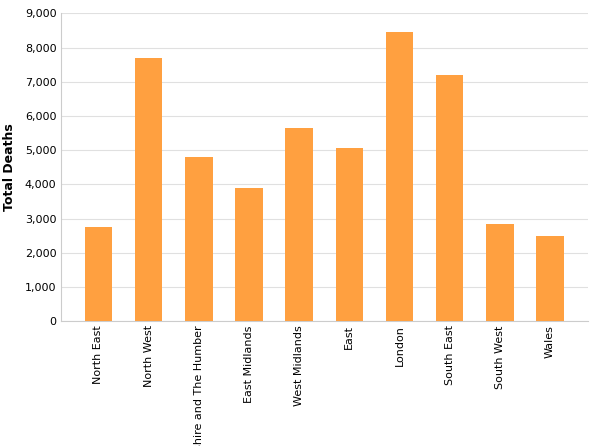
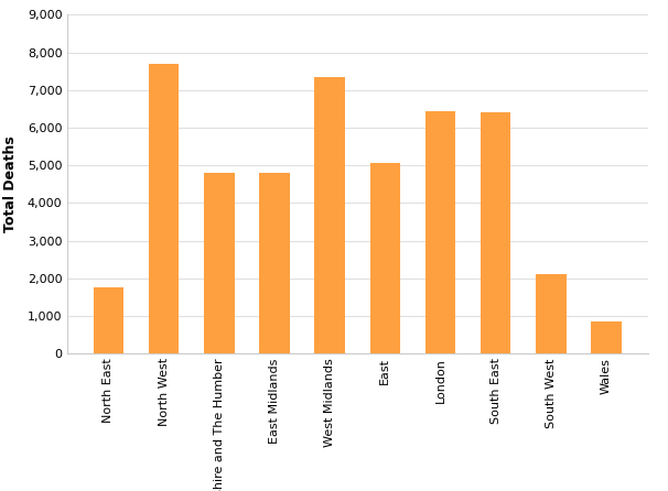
North East: 2,750 -> 1,750
East Midlands: 3,900 -> 4,800
West Midlands: 5,650 -> 7,350
London: 8,450 -> 6,450
South East: 7,200 -> 6,400
South West: 2,850 -> 2,100
Wales: 2,500 -> 850
